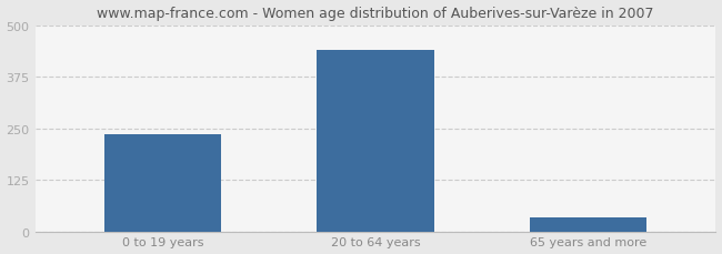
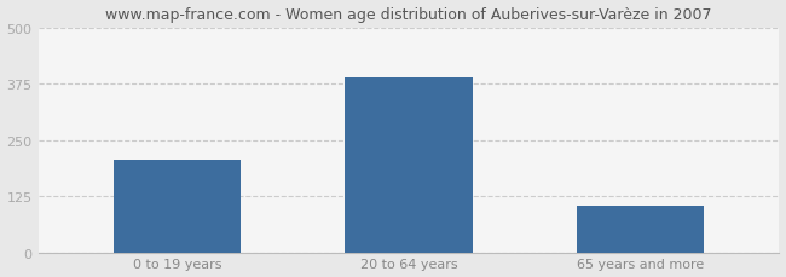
0 to 19 years: 235 -> 205
20 to 64 years: 440 -> 390
65 years and more: 35 -> 105
